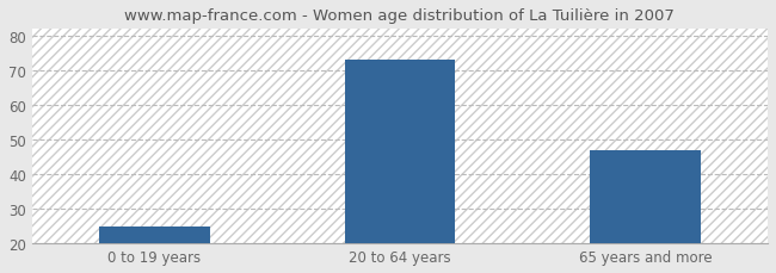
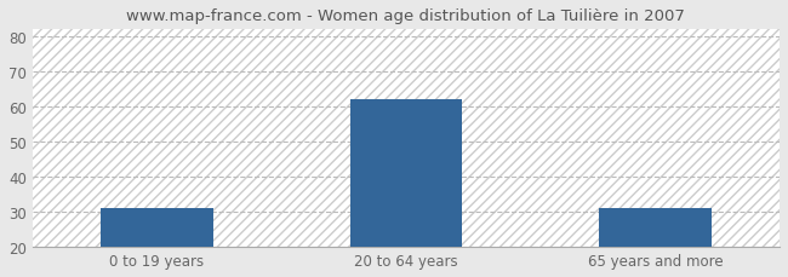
0 to 19 years: 25 -> 31
20 to 64 years: 73 -> 62
65 years and more: 47 -> 31
